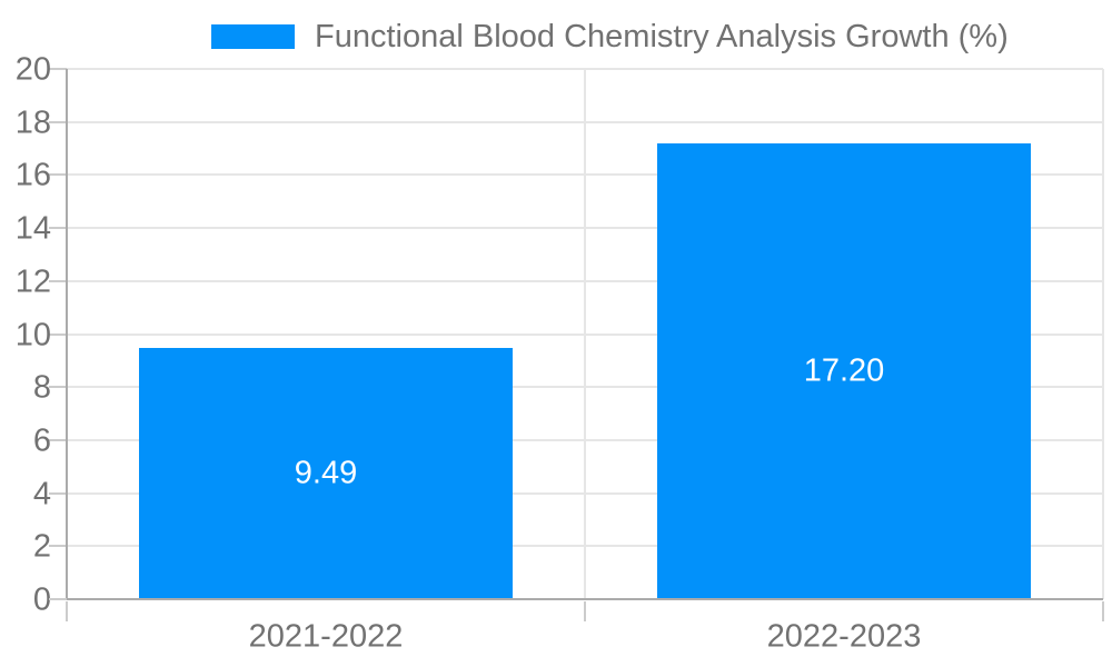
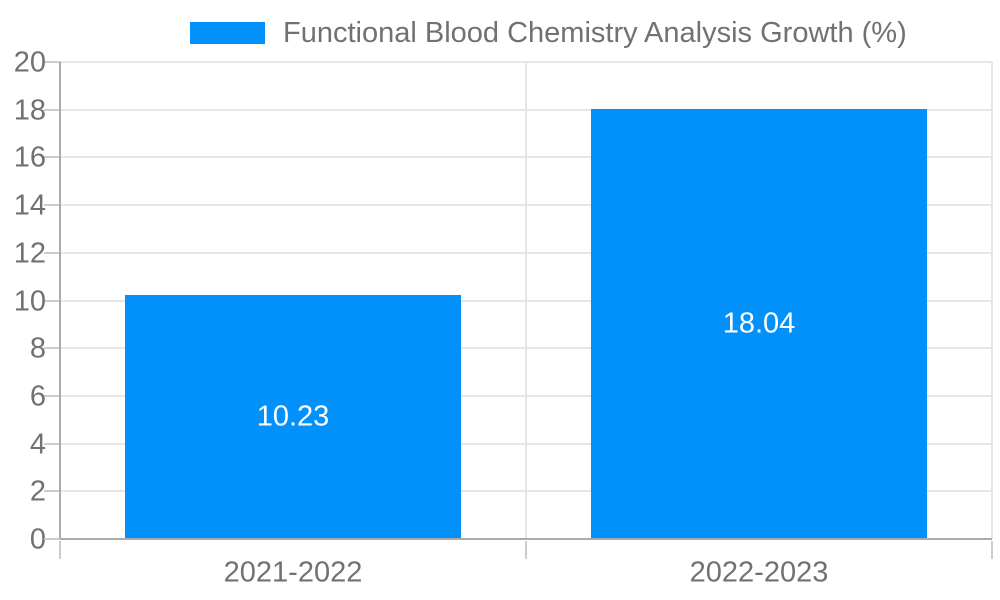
2021-2022: 9.49 -> 10.23
2022-2023: 17.20 -> 18.04
